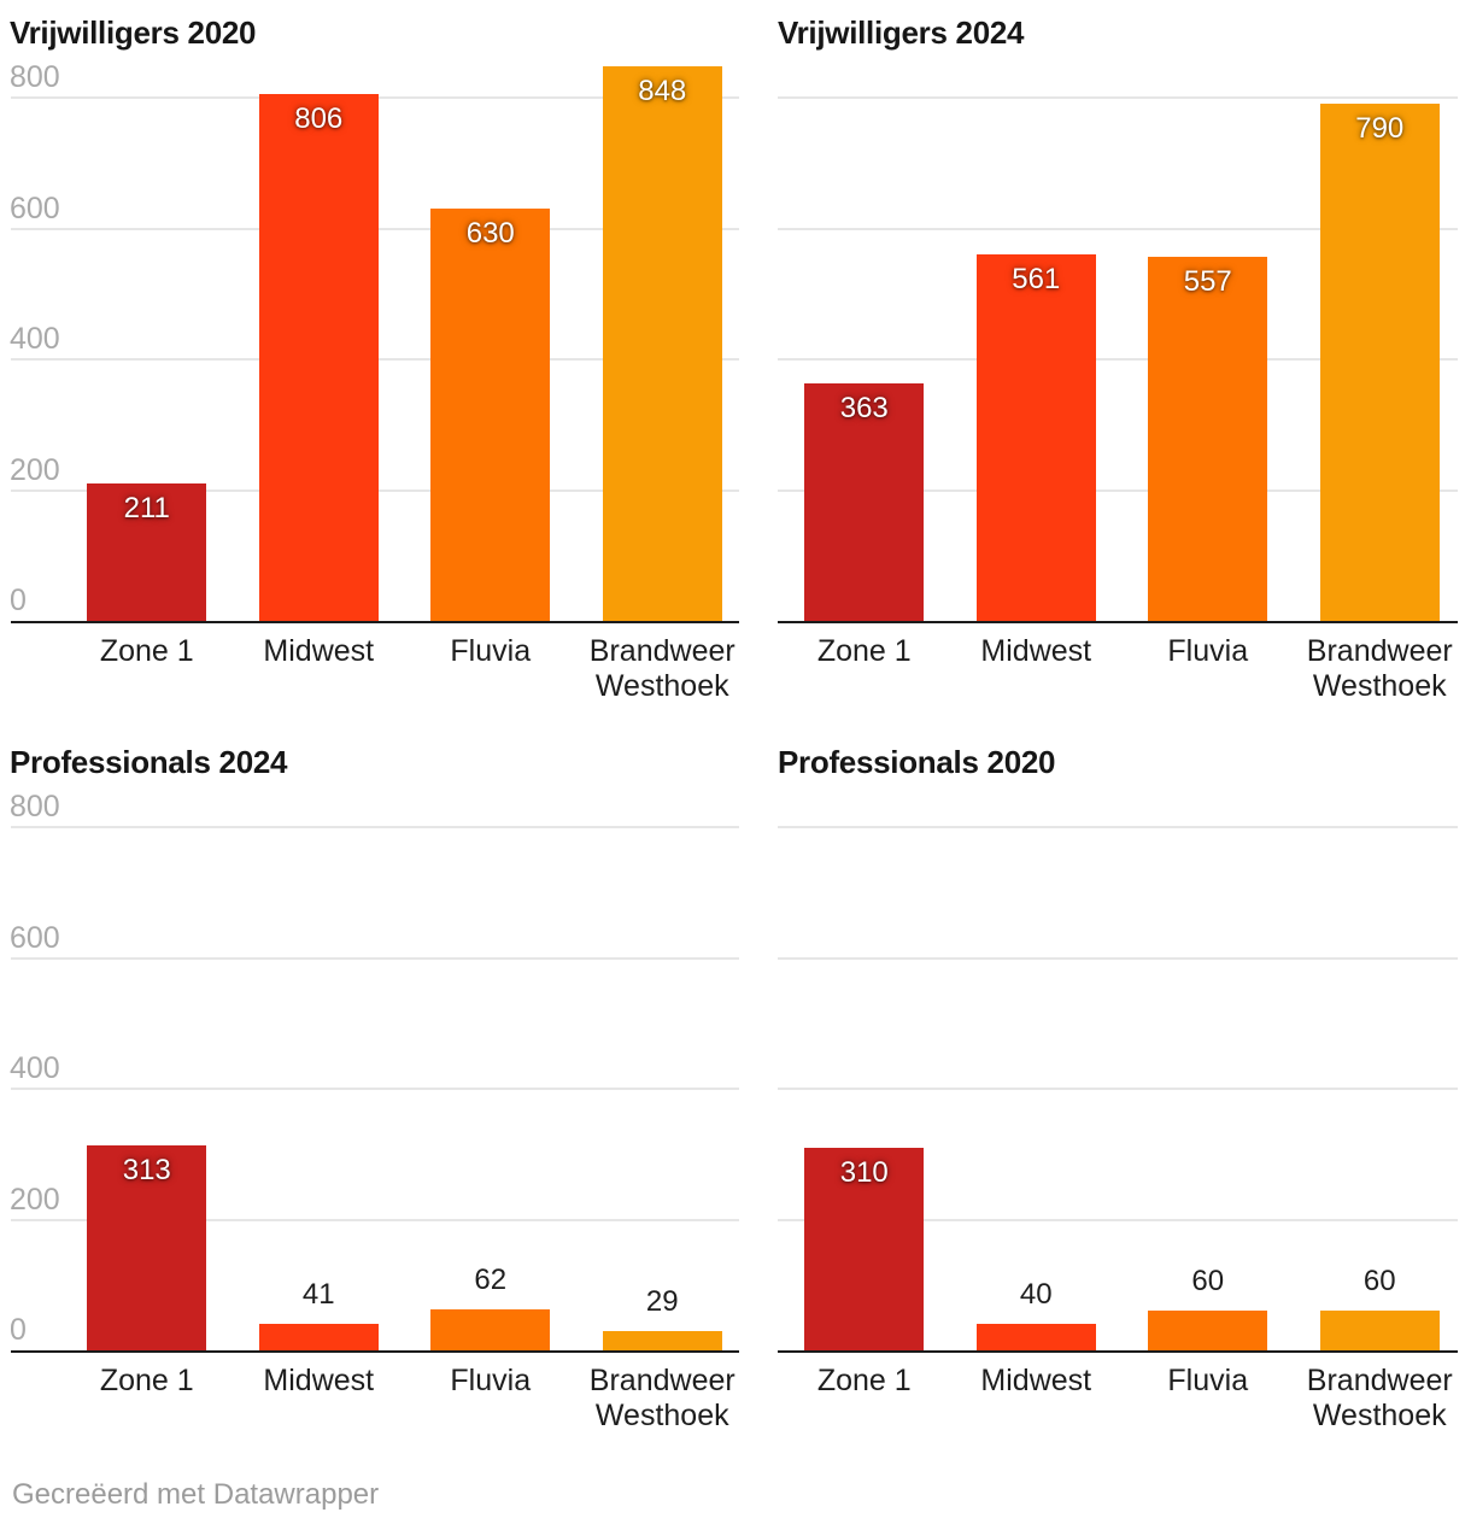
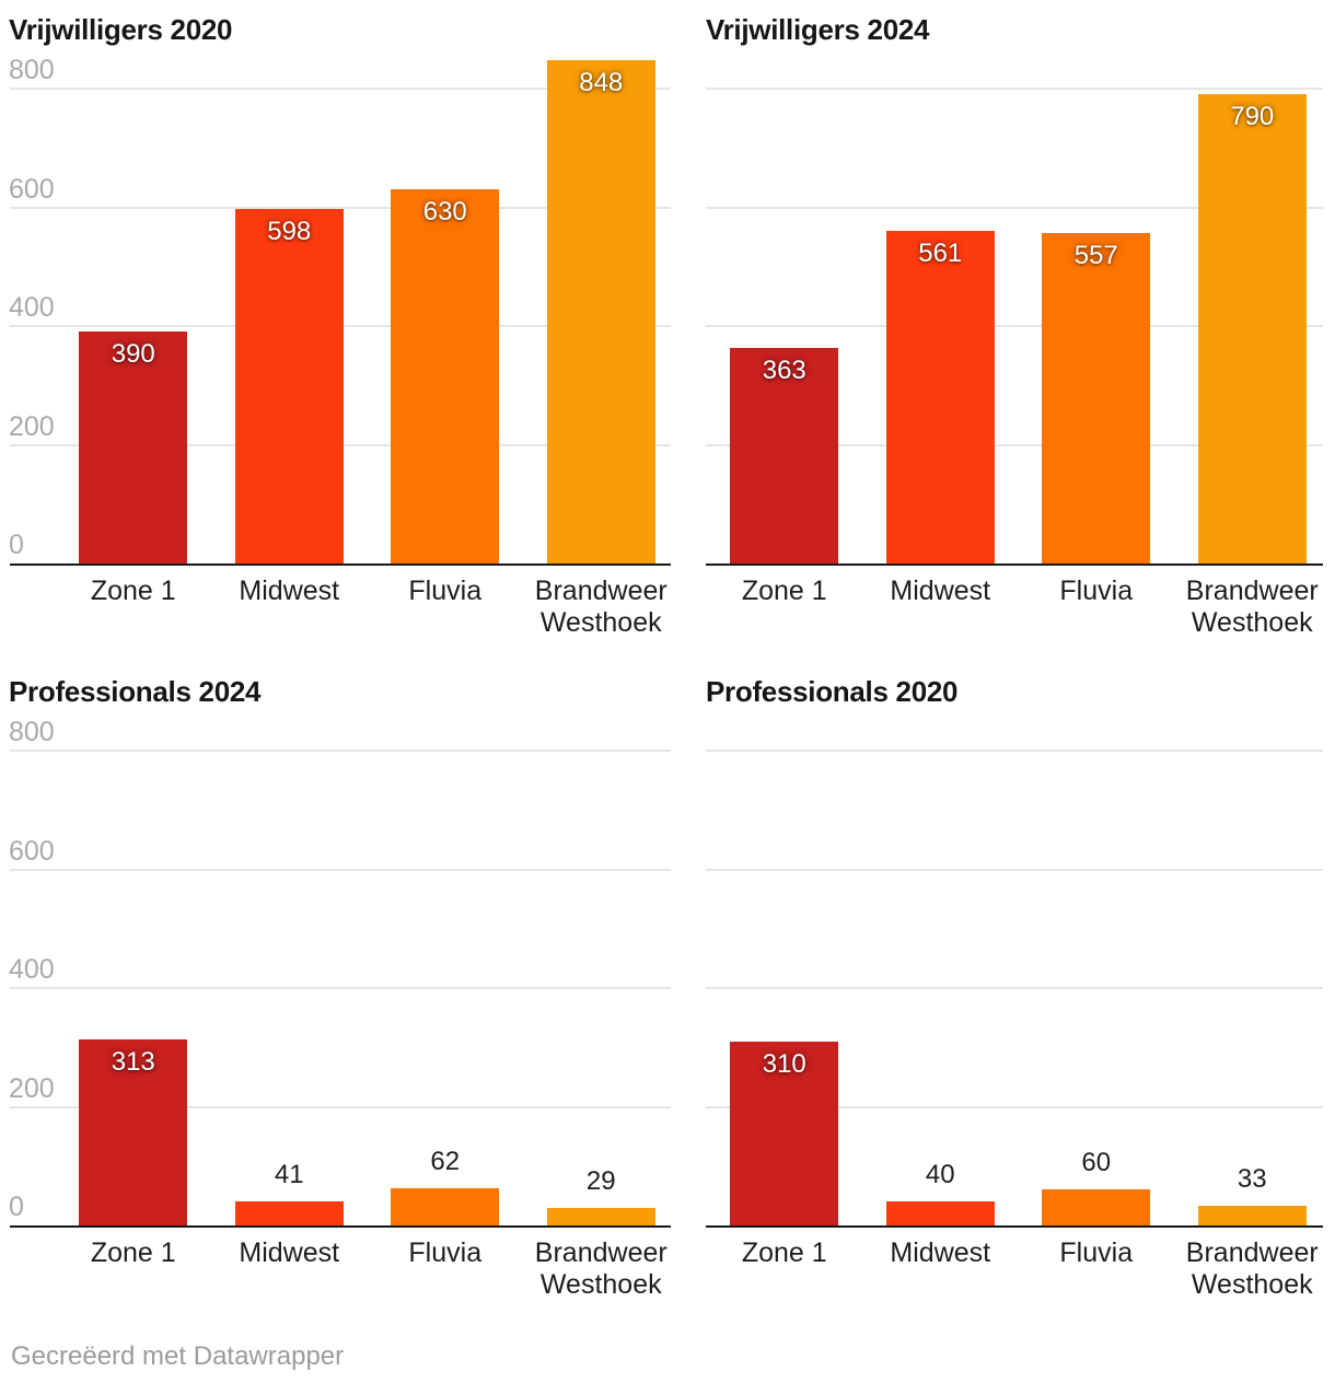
Vrijwilligers 2020/Zone 1: 211 -> 390
Vrijwilligers 2020/Midwest: 806 -> 598
Professionals 2020/Brandweer Westhoek: 60 -> 33
